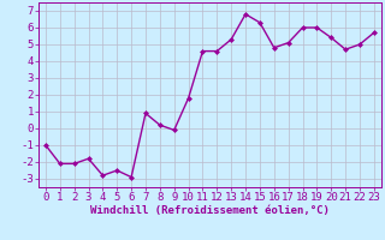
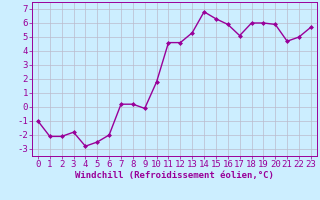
6: -2.9 -> -2.0
7: 0.9 -> 0.2
16: 4.8 -> 5.9
20: 5.4 -> 5.9
